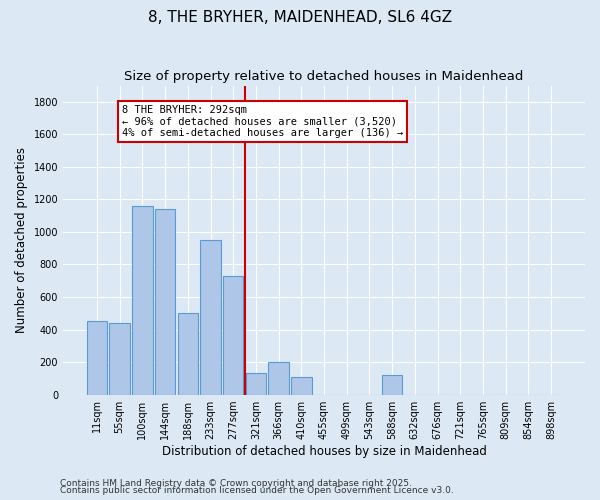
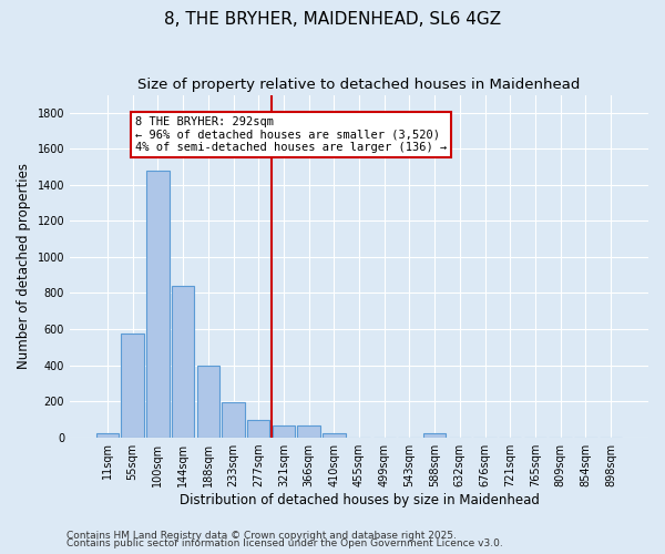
11sqm: 450 -> 20
55sqm: 440 -> 580
100sqm: 1160 -> 1480
144sqm: 1140 -> 840
188sqm: 500 -> 400
233sqm: 950 -> 200
277sqm: 730 -> 100
321sqm: 130 -> 60
366sqm: 200 -> 60
410sqm: 110 -> 20
588sqm: 120 -> 20
